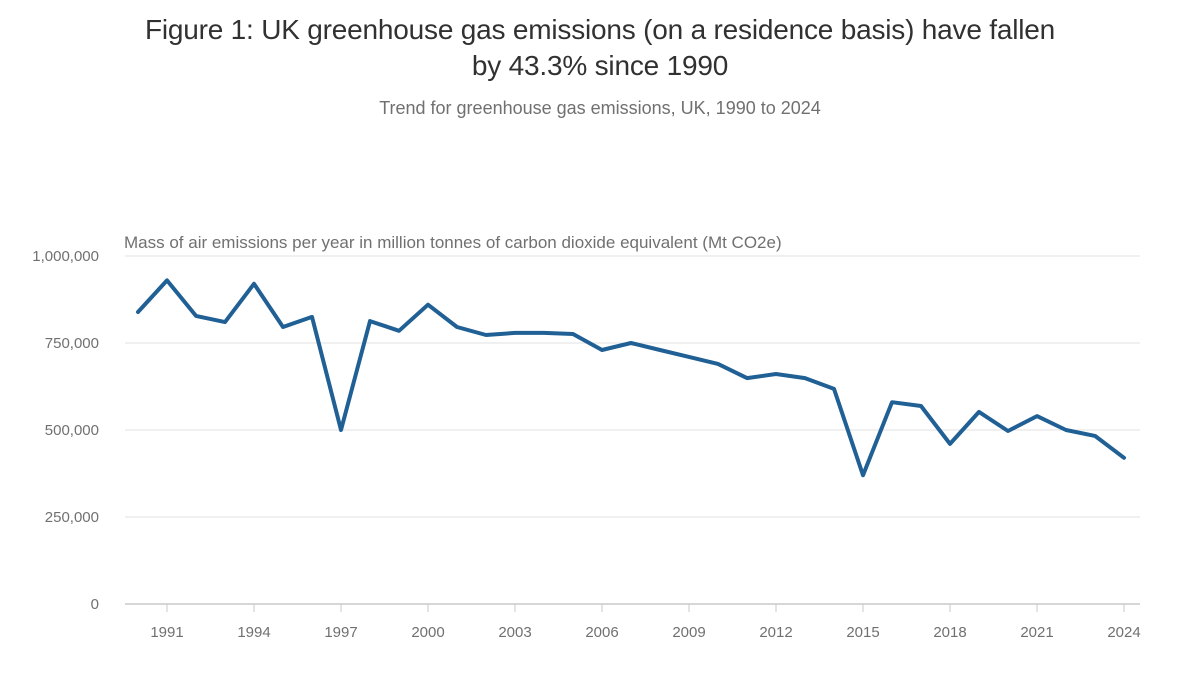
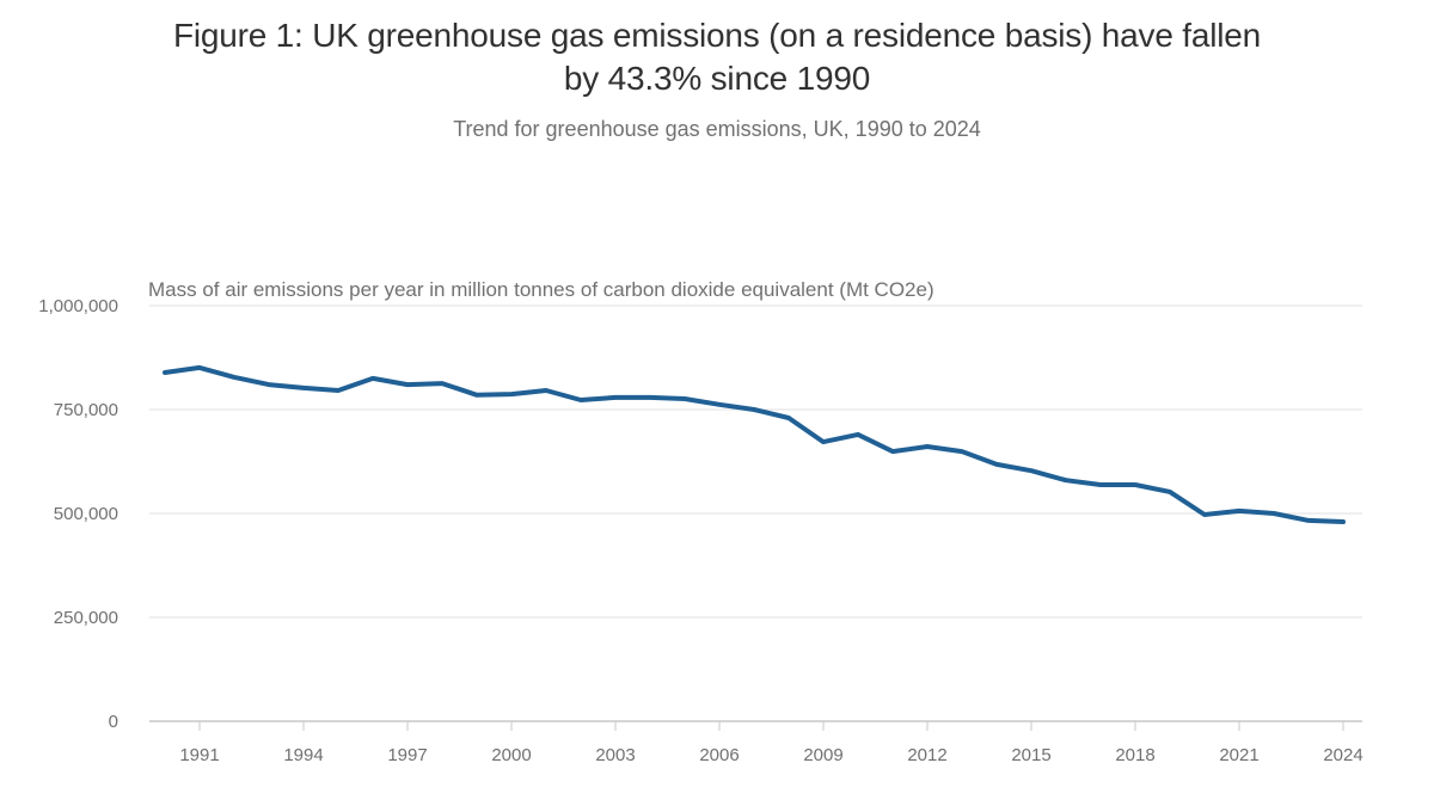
1991: 930000 -> 850000
1994: 920000 -> 800000
1997: 500000 -> 810000
2000: 860000 -> 790000
2006: 730000 -> 760000
2009: 710000 -> 670000
2015: 370000 -> 600000
2018: 460000 -> 570000
2021: 540000 -> 510000
2024: 420000 -> 480000
